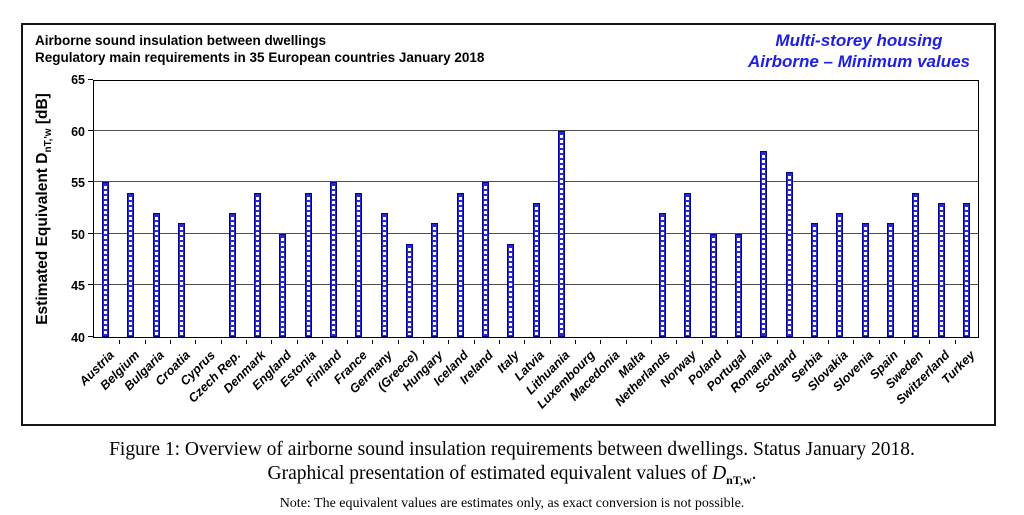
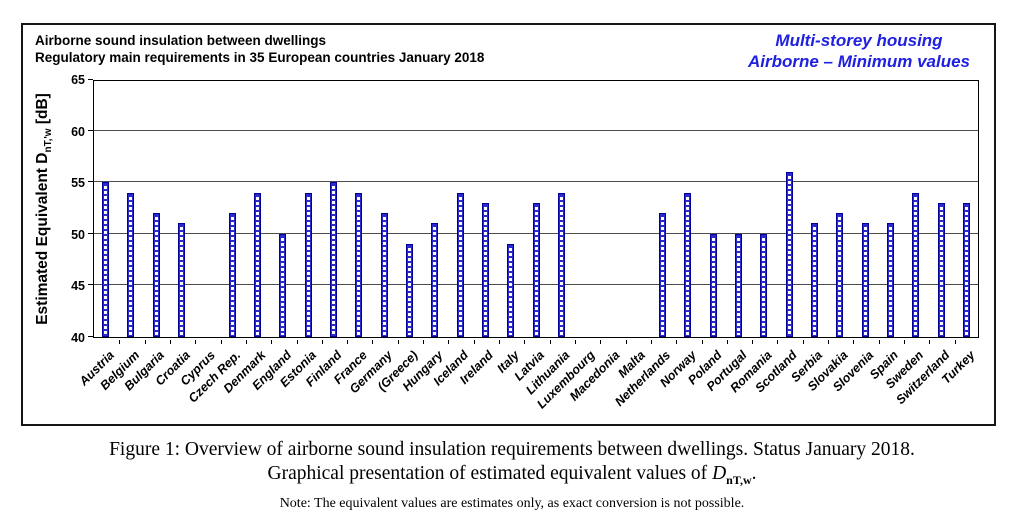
Ireland: 55 -> 53
Lithuania: 60 -> 54
Romania: 58 -> 50
